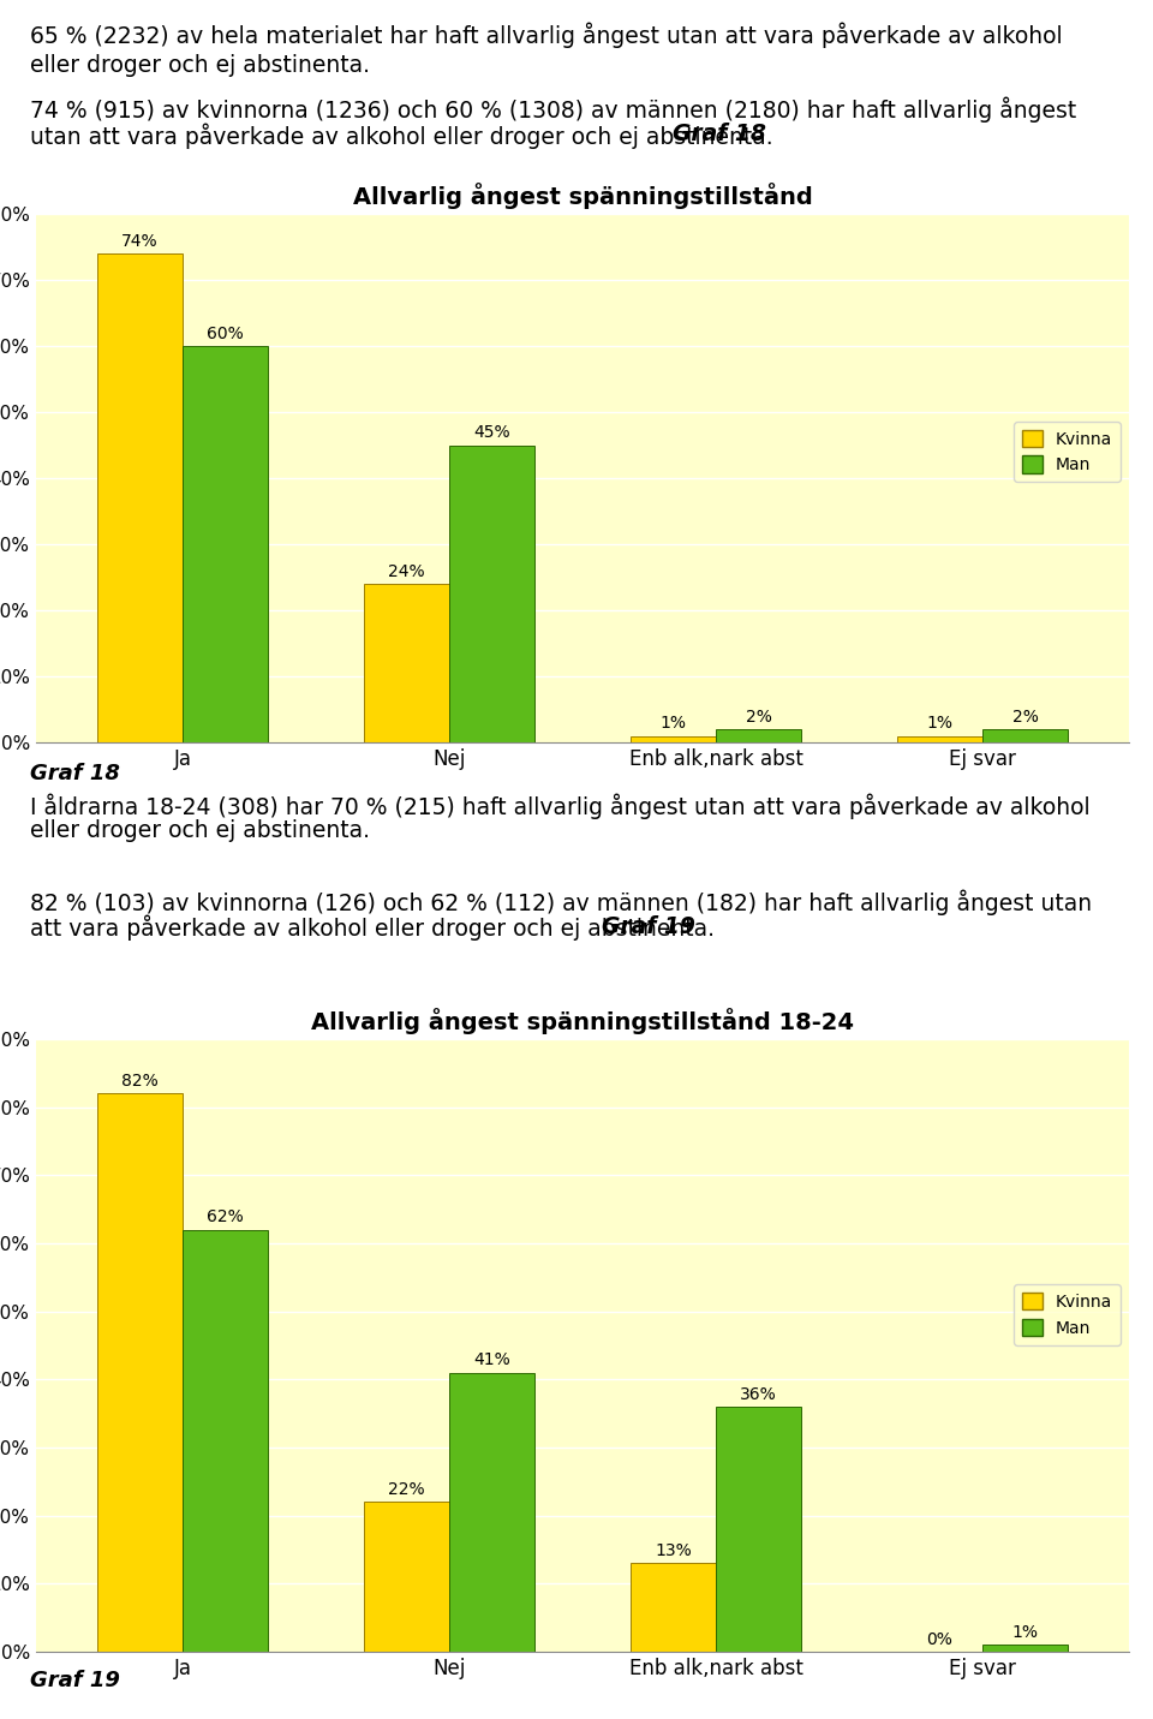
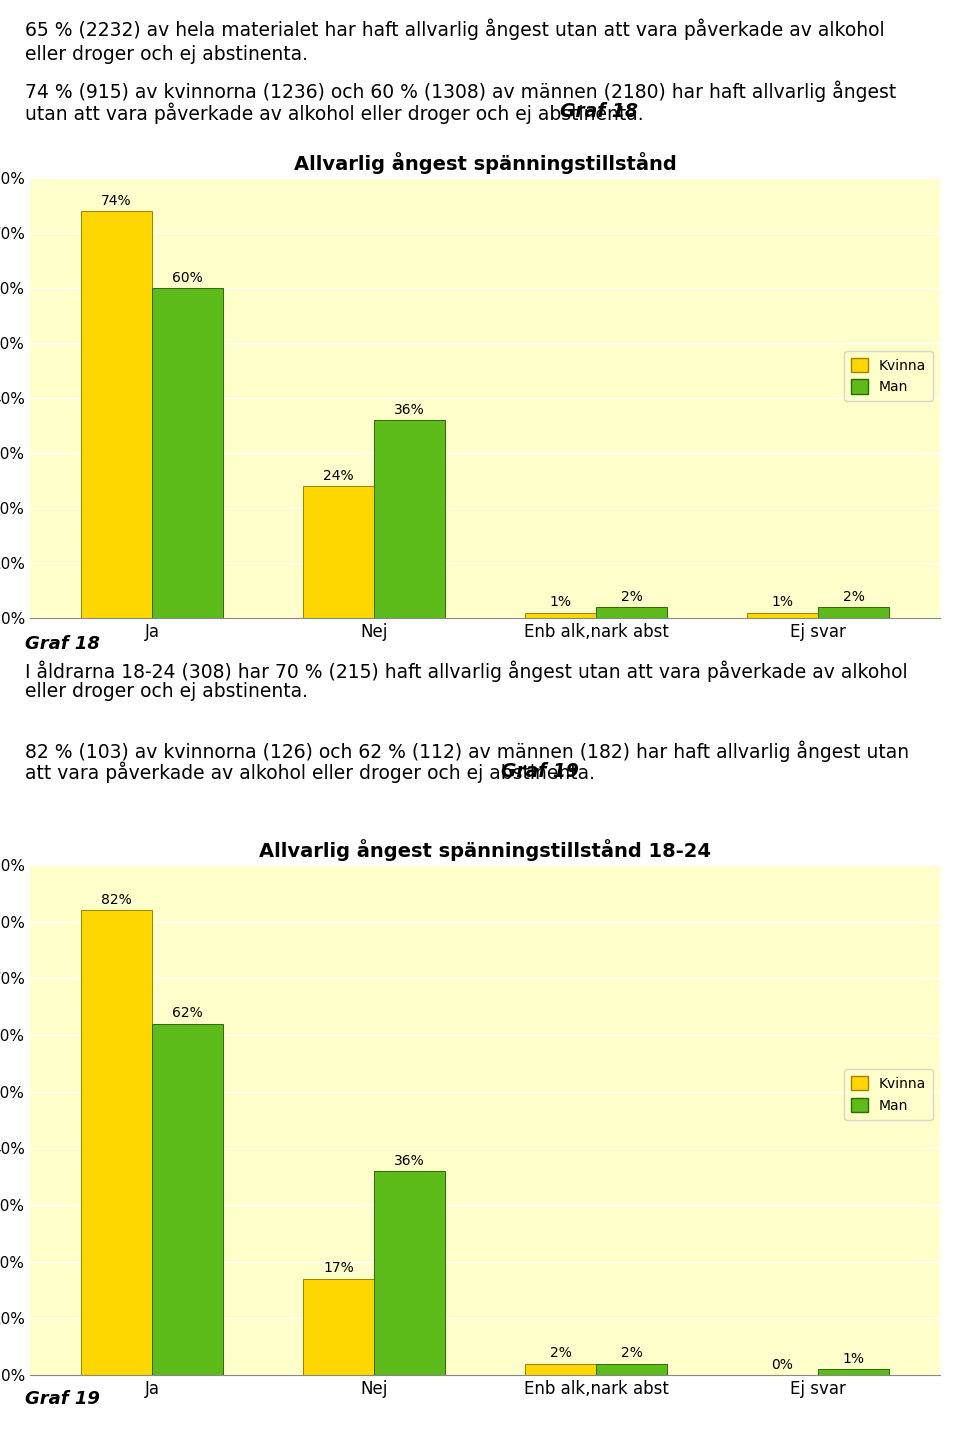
Allvarlig ångest spänningstillstånd/Man/Nej: 45% -> 36%
Allvarlig ångest spänningstillstånd 18-24/Kvinna/Nej: 22% -> 17%
Allvarlig ångest spänningstillstånd 18-24/Man/Nej: 41% -> 36%
Allvarlig ångest spänningstillstånd 18-24/Kvinna/Enb alk,nark abst: 13% -> 2%
Allvarlig ångest spänningstillstånd 18-24/Man/Enb alk,nark abst: 36% -> 2%
